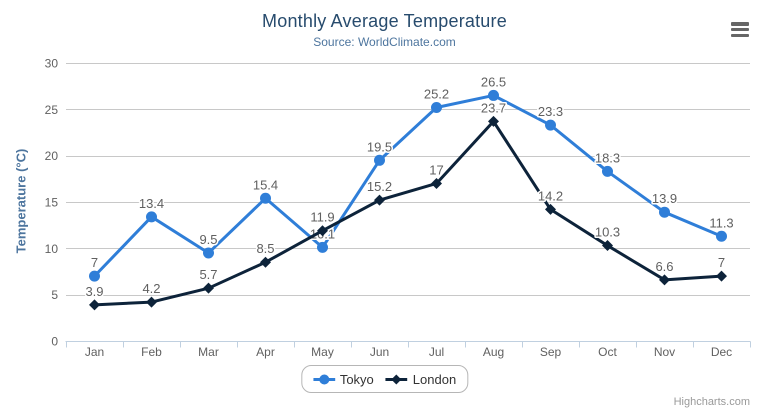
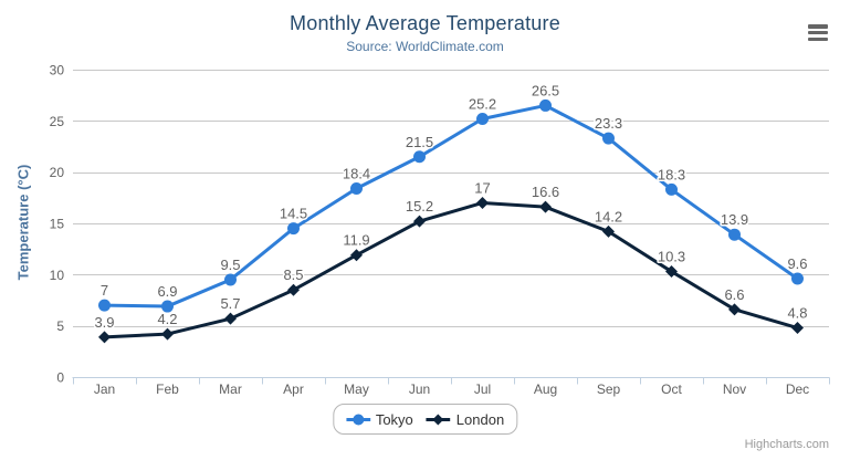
Tokyo/Feb: 13.4 -> 6.9
Tokyo/Apr: 15.4 -> 14.5
Tokyo/May: 10.1 -> 18.4
Tokyo/Jun: 19.5 -> 21.5
London/Aug: 23.7 -> 16.6
Tokyo/Dec: 11.3 -> 9.6
London/Dec: 7 -> 4.8
